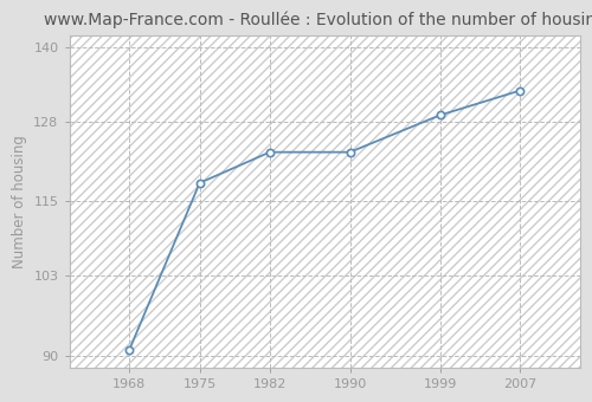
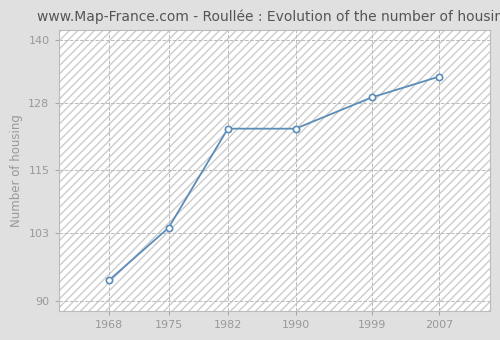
1968: 91 -> 94
1975: 118 -> 104
